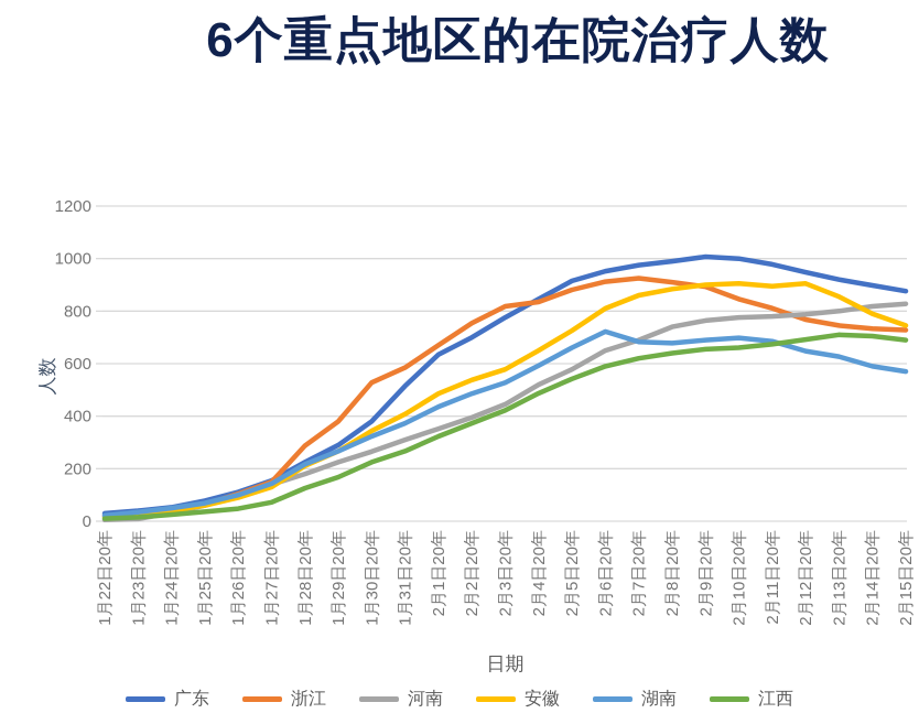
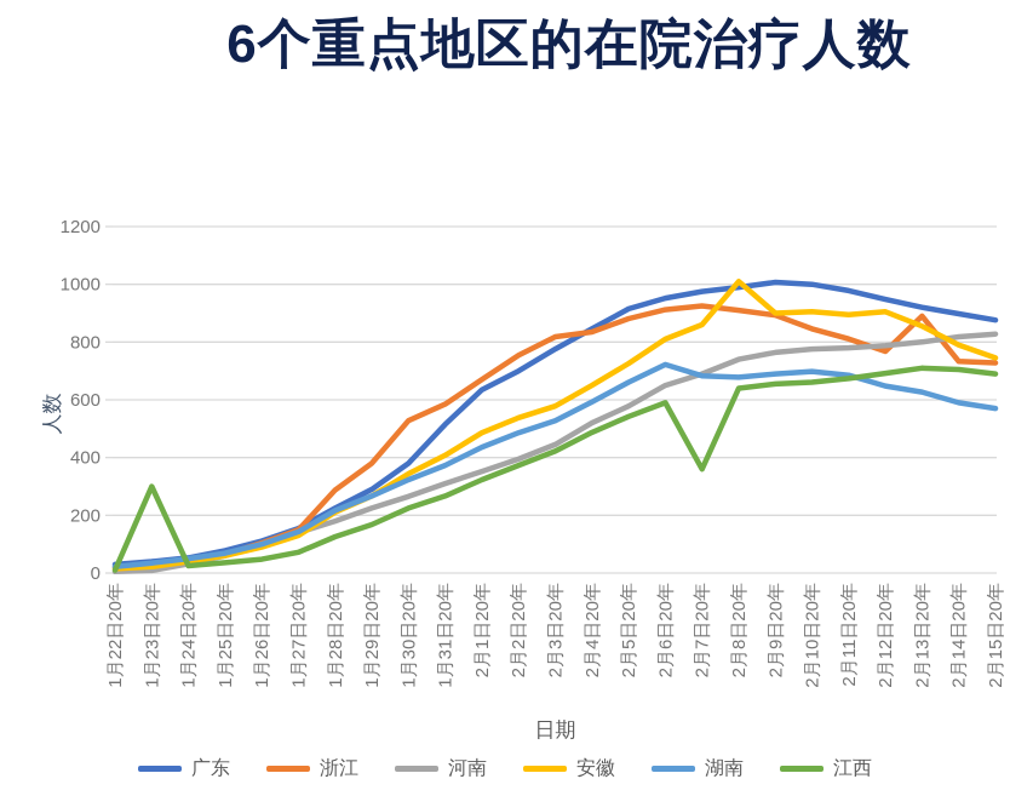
江西/1月23日20年: 20 -> 300
江西/2月7日20年: 620 -> 360
安徽/2月8日20年: 880 -> 1010
浙江/2月13日20年: 740 -> 890
